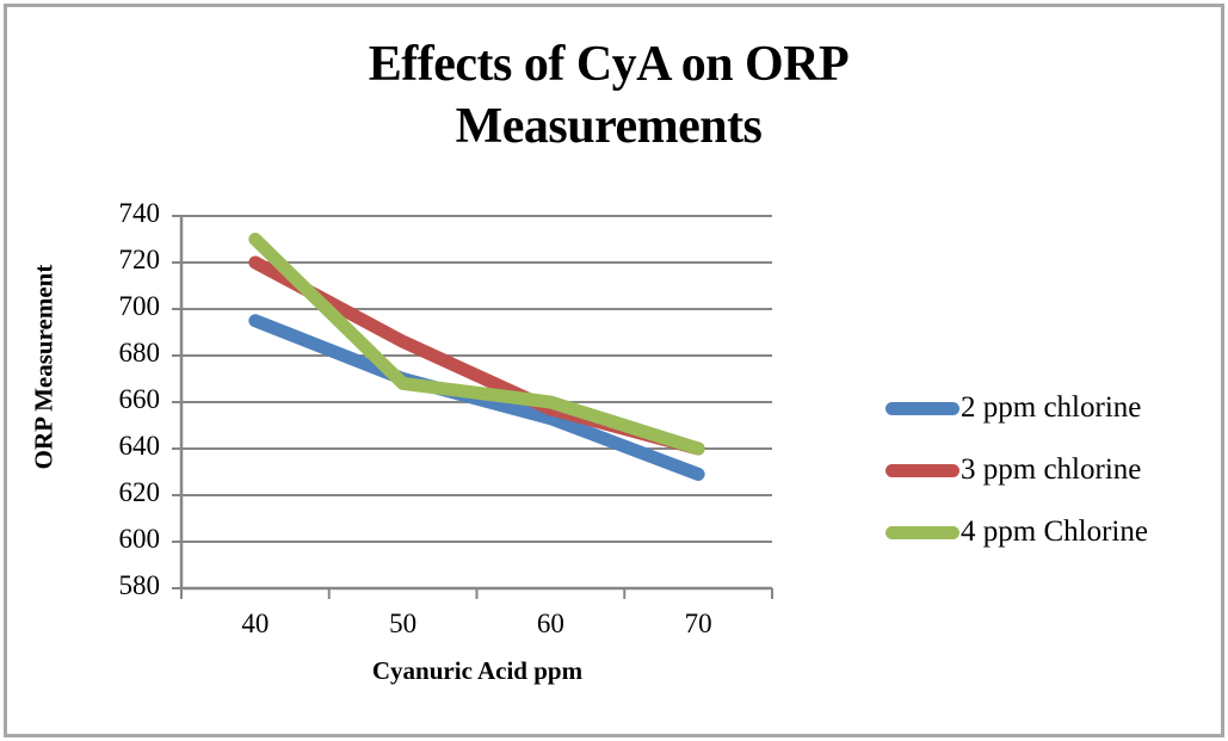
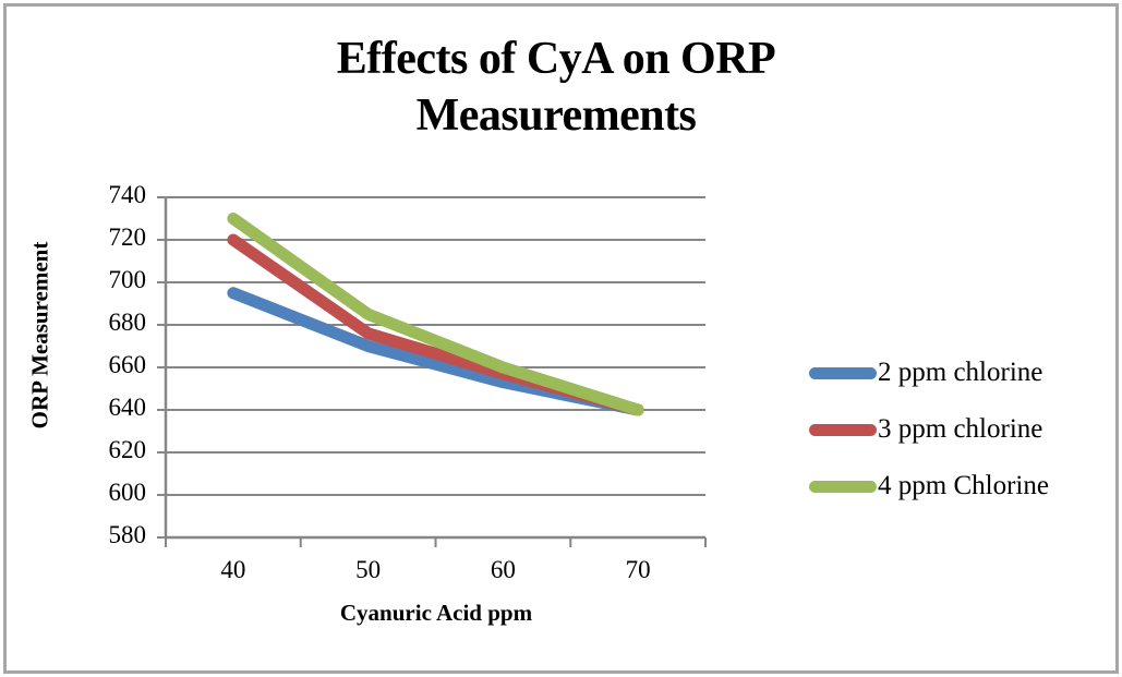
3 ppm chlorine/50: 686 -> 676
4 ppm Chlorine/50: 668 -> 685
2 ppm chlorine/70: 629 -> 640
